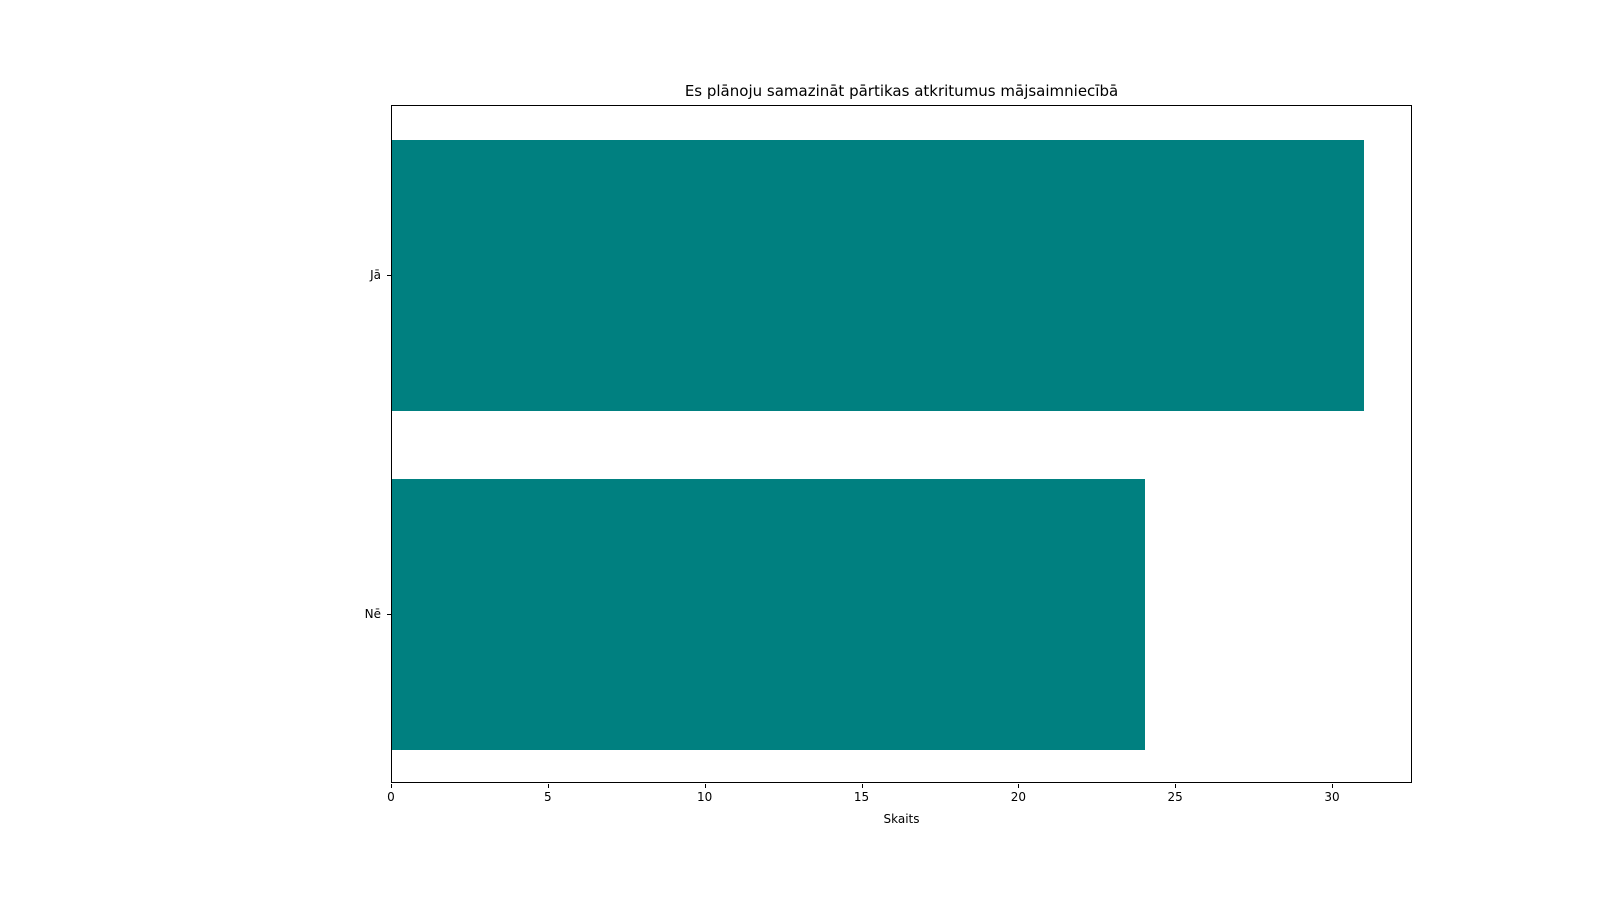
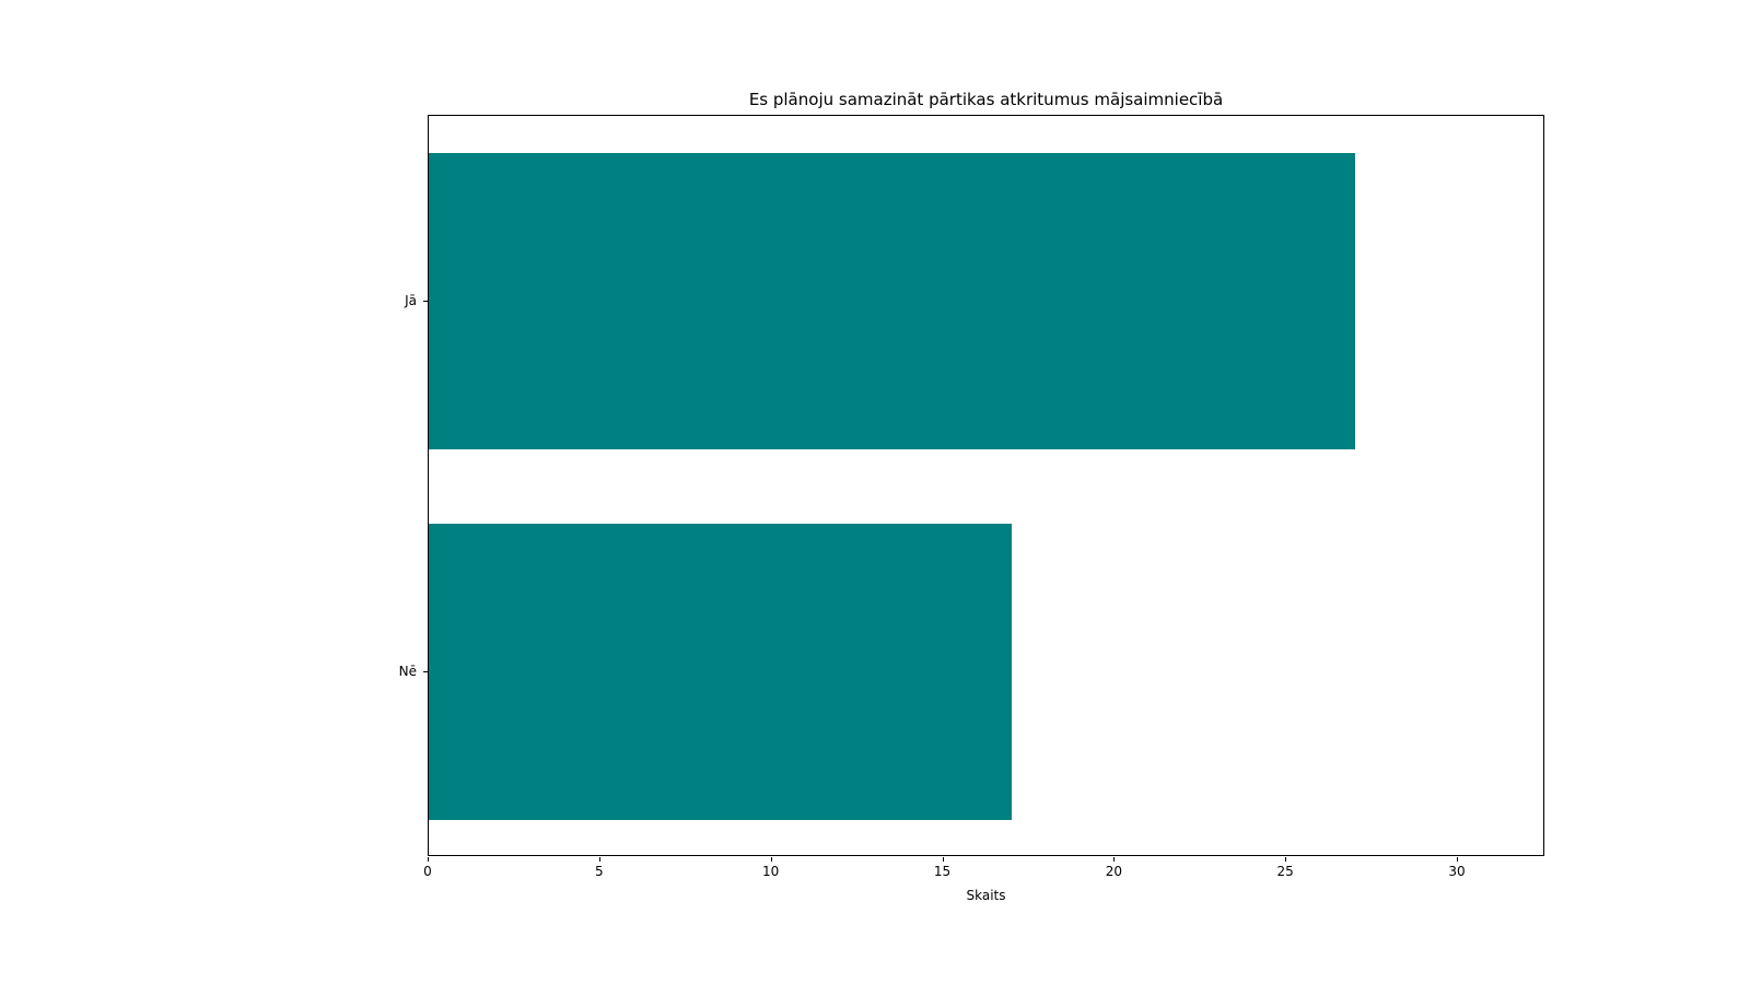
Jā: 31 -> 27
Nē: 24 -> 17
